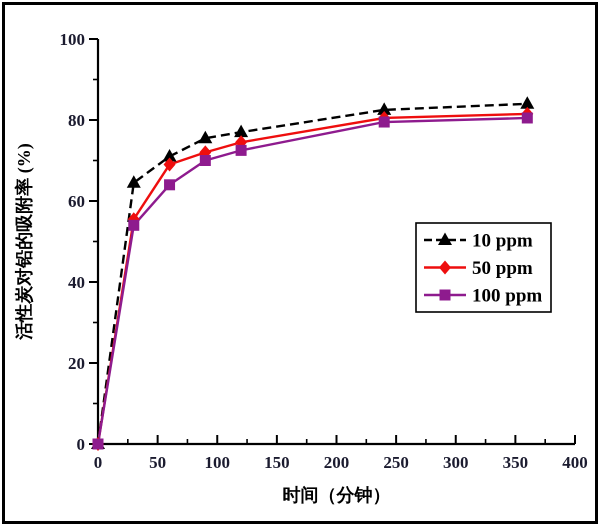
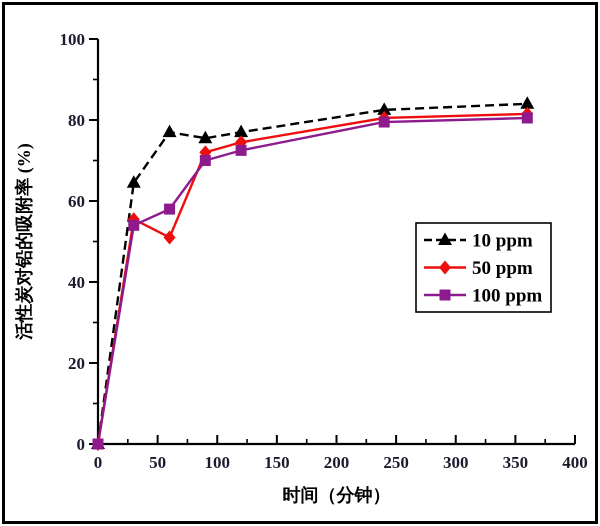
10 ppm/60: 71 -> 77
50 ppm/60: 69 -> 51
100 ppm/60: 64 -> 58
